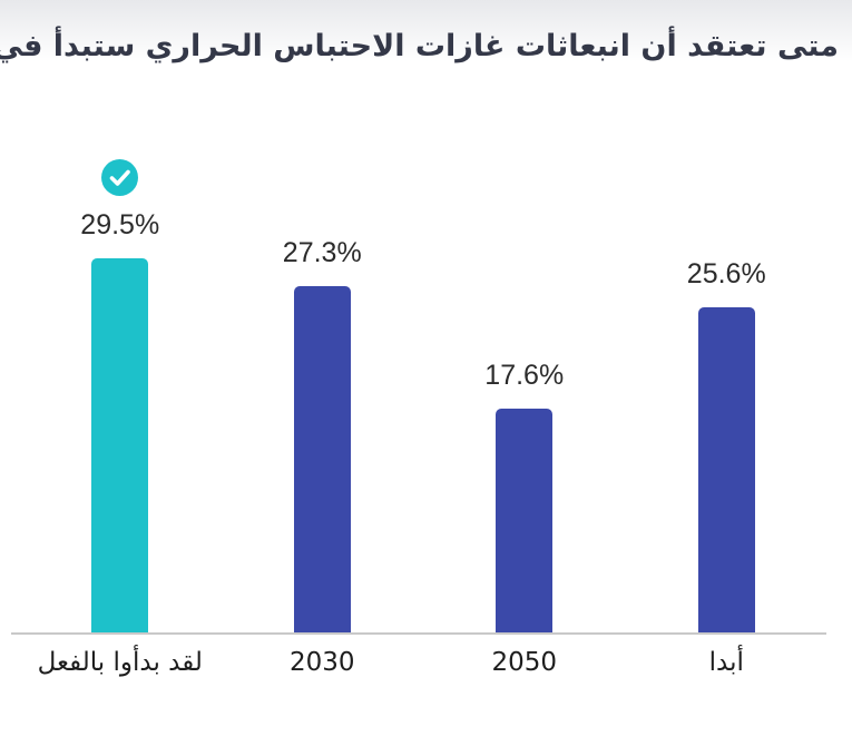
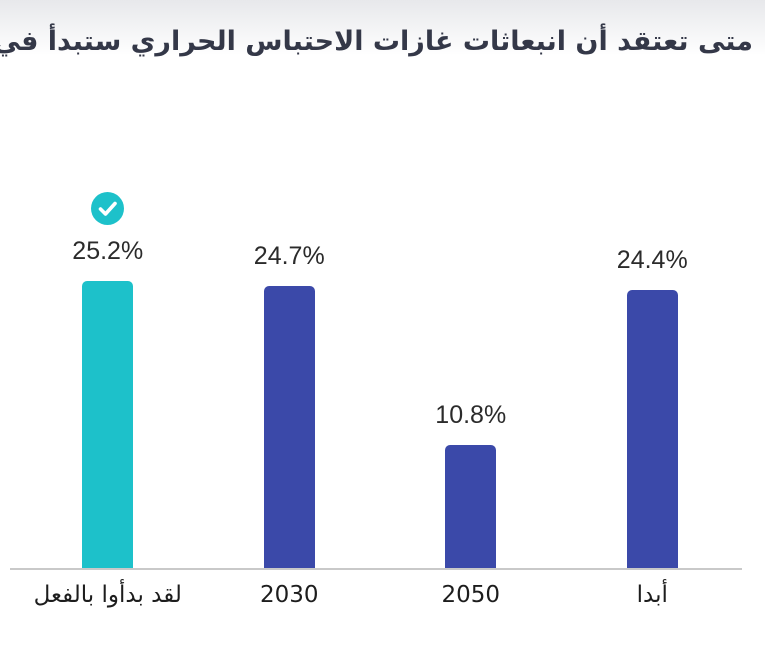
لقد بدأوا بالفعل: 29.5% -> 25.2%
2030: 27.3% -> 24.7%
2050: 17.6% -> 10.8%
أبدا: 25.6% -> 24.4%
